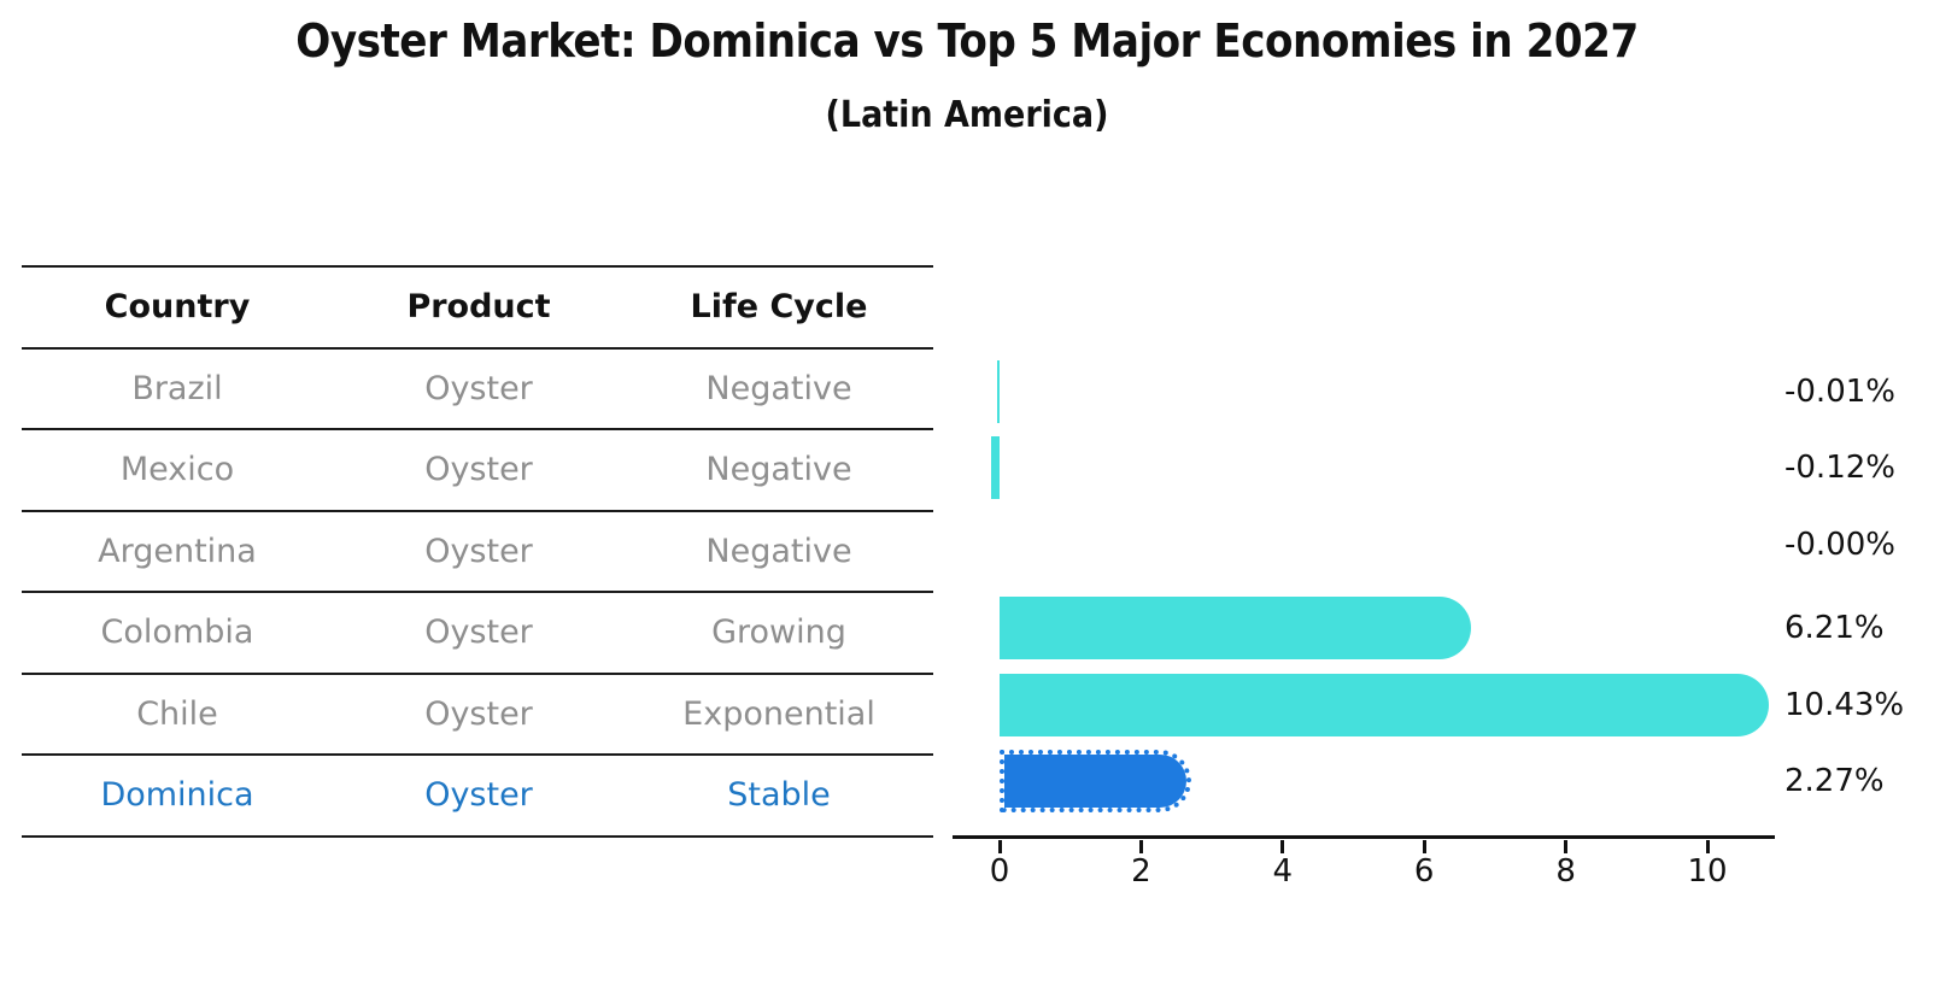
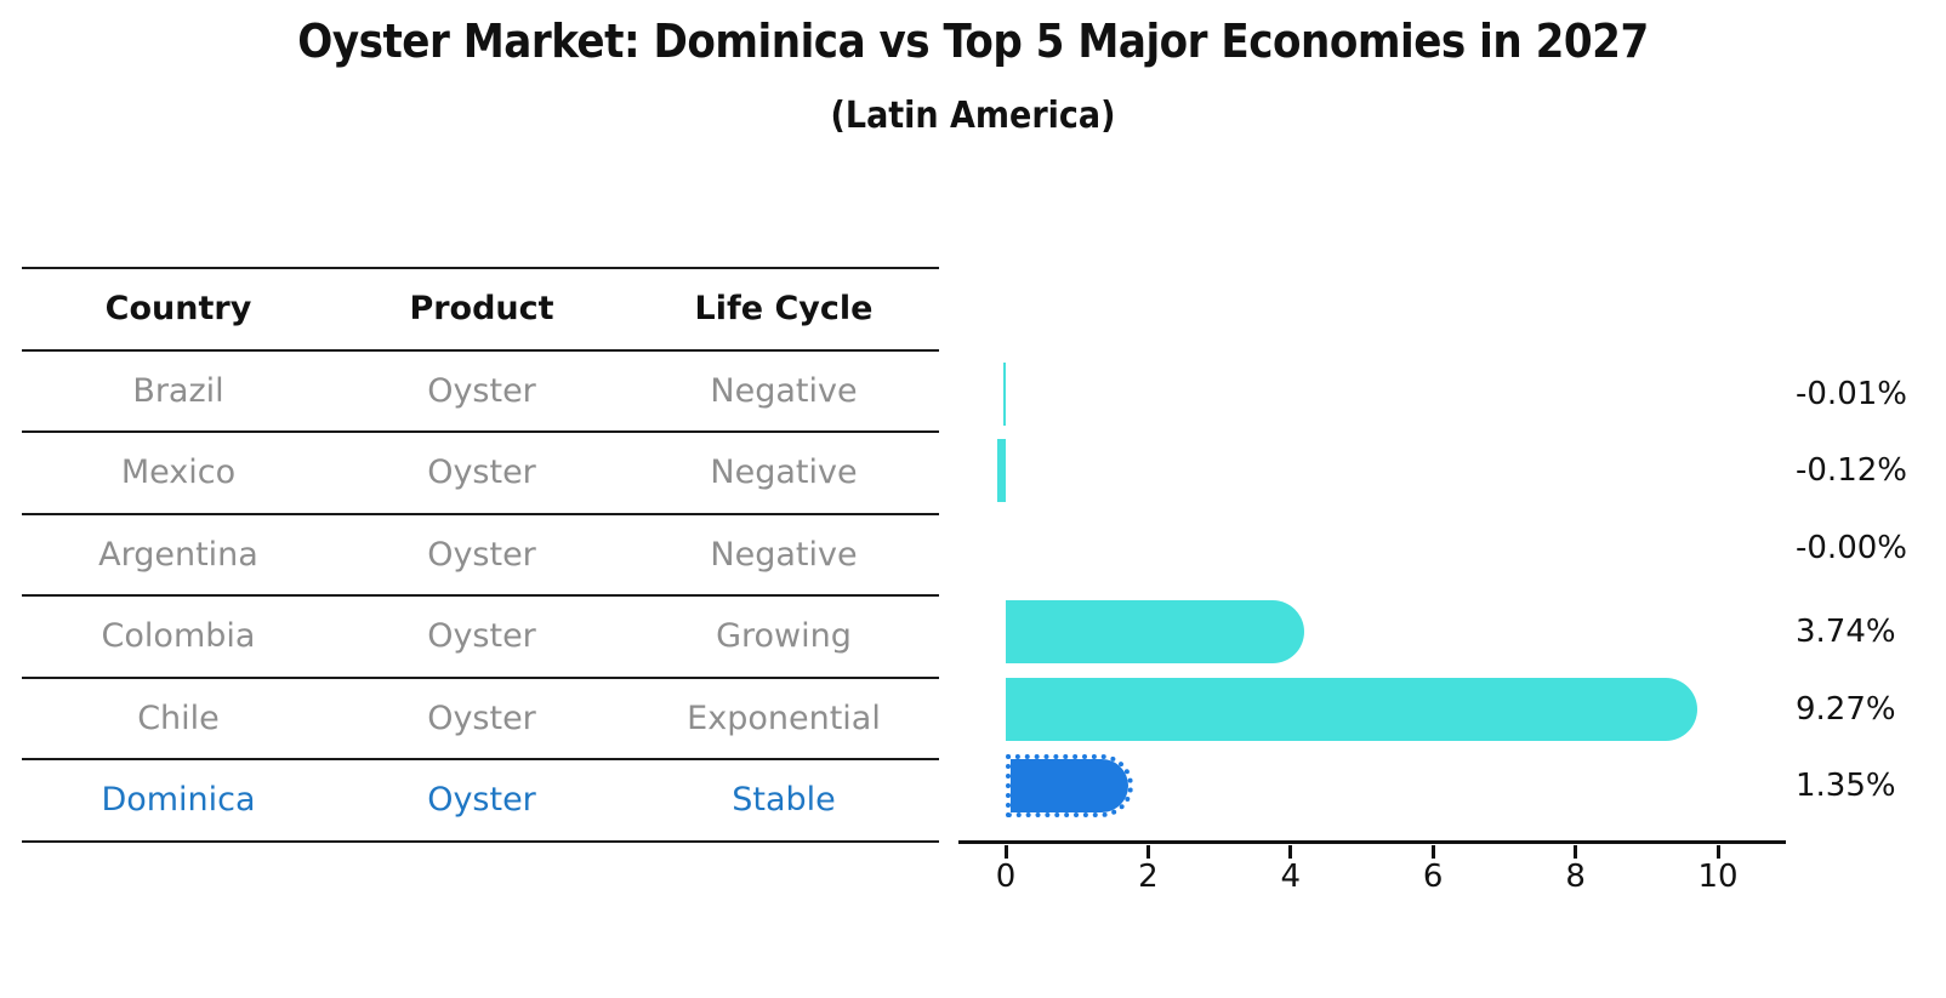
Colombia: 6.21% -> 3.74%
Chile: 10.43% -> 9.27%
Dominica: 2.27% -> 1.35%
